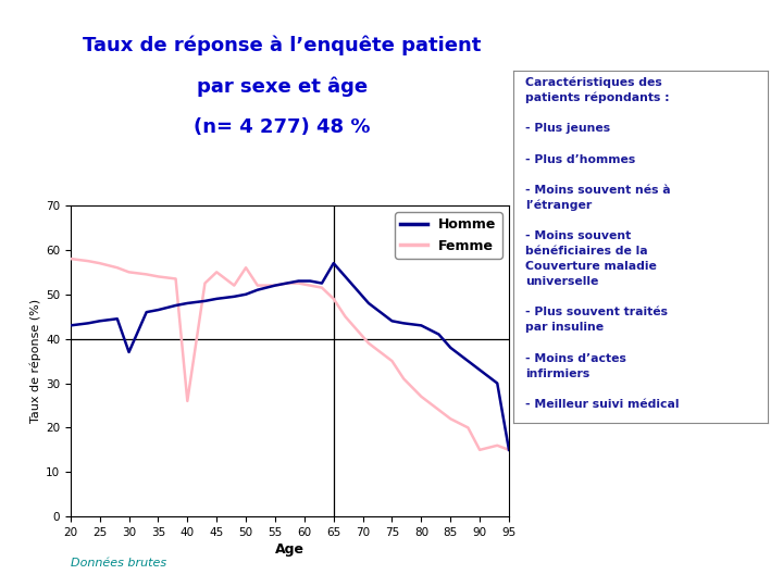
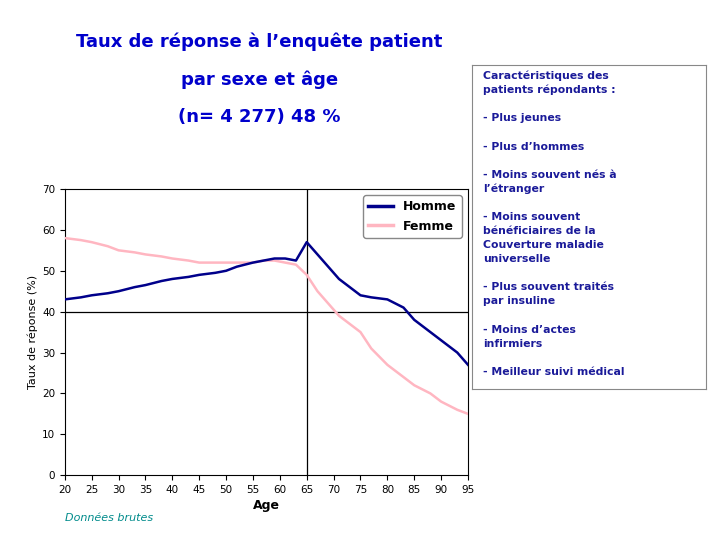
Homme/30: 37.0 -> 45.0
Femme/40: 26.0 -> 53.0
Femme/45: 55.0 -> 52.0
Femme/50: 56.0 -> 52.0
Femme/90: 15.0 -> 18.0
Homme/95: 15.0 -> 27.0
